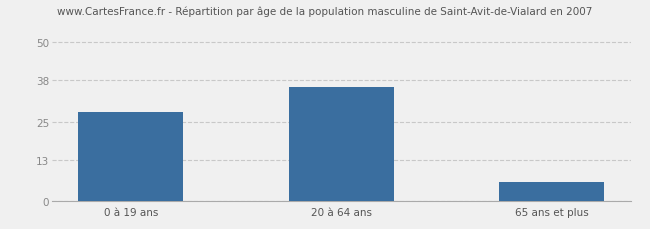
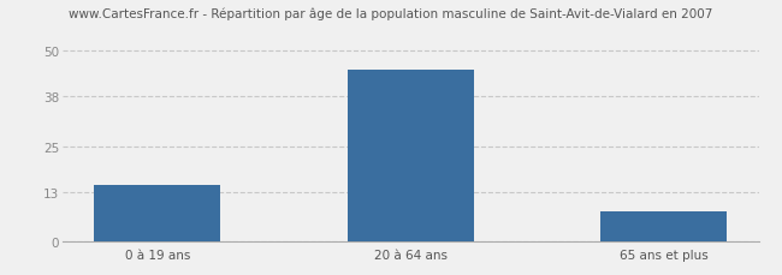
0 à 19 ans: 28 -> 15
20 à 64 ans: 36 -> 45
65 ans et plus: 6 -> 8
